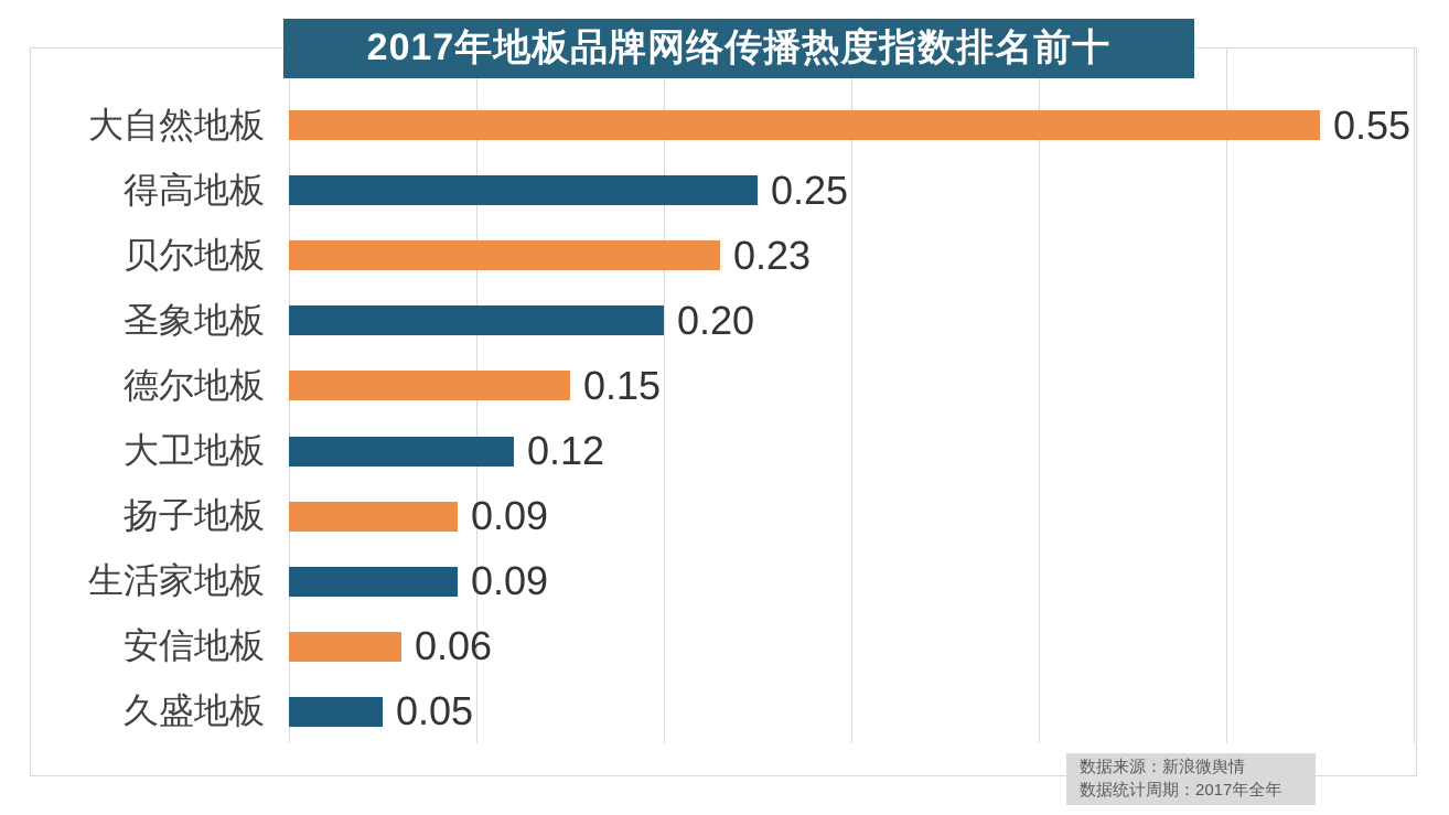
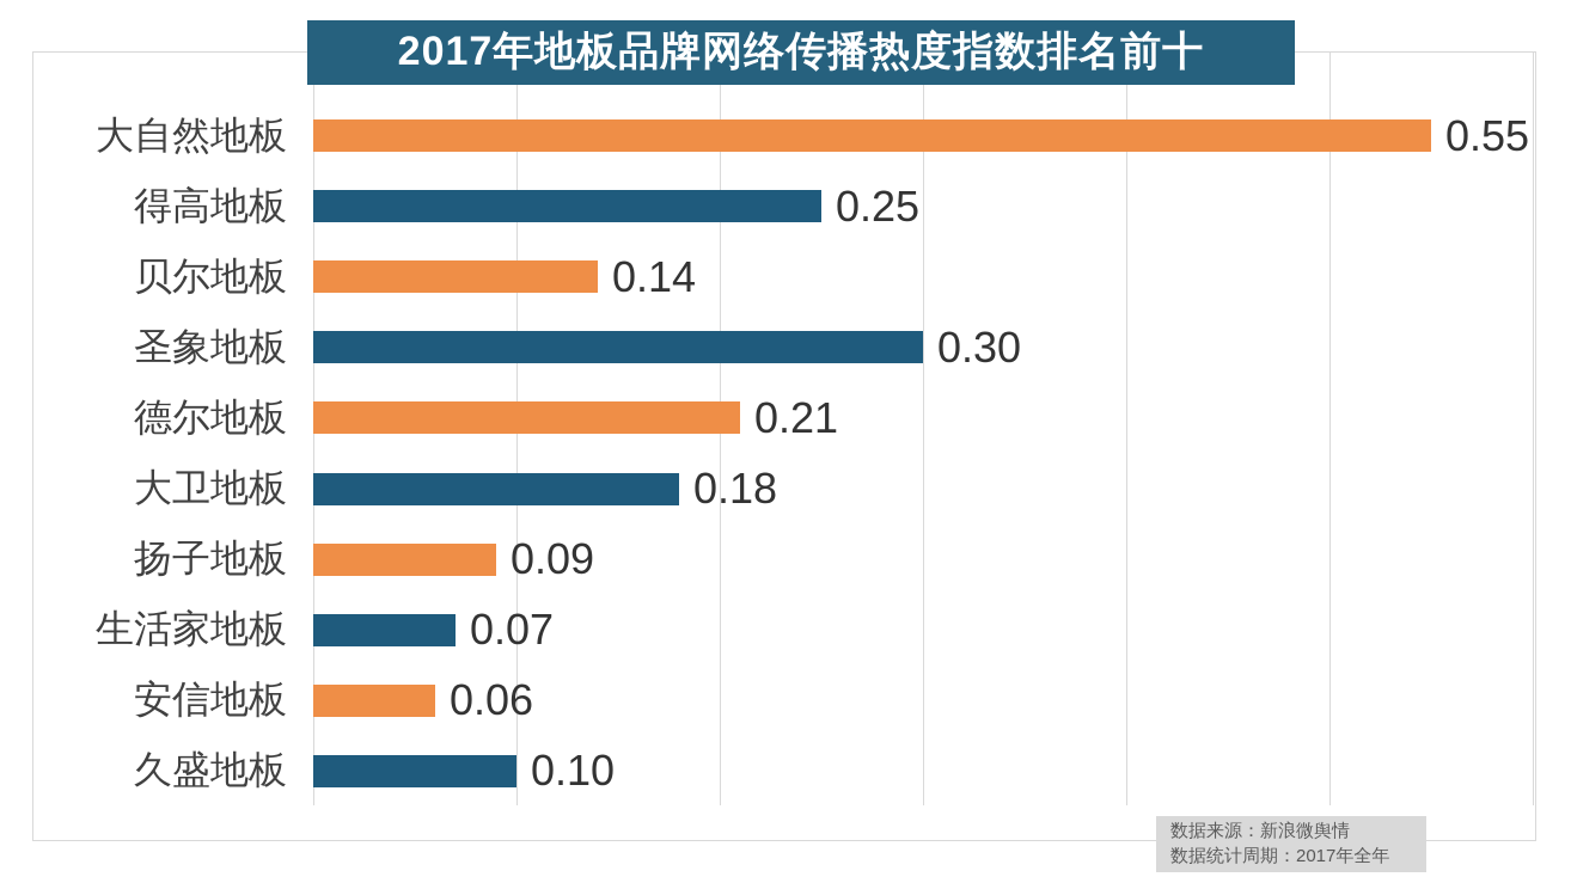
贝尔地板: 0.23 -> 0.14
圣象地板: 0.20 -> 0.30
德尔地板: 0.15 -> 0.21
大卫地板: 0.12 -> 0.18
生活家地板: 0.09 -> 0.07
久盛地板: 0.05 -> 0.10
